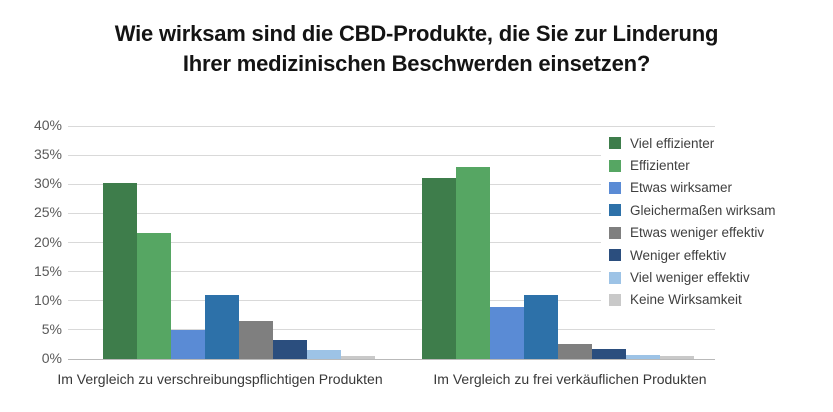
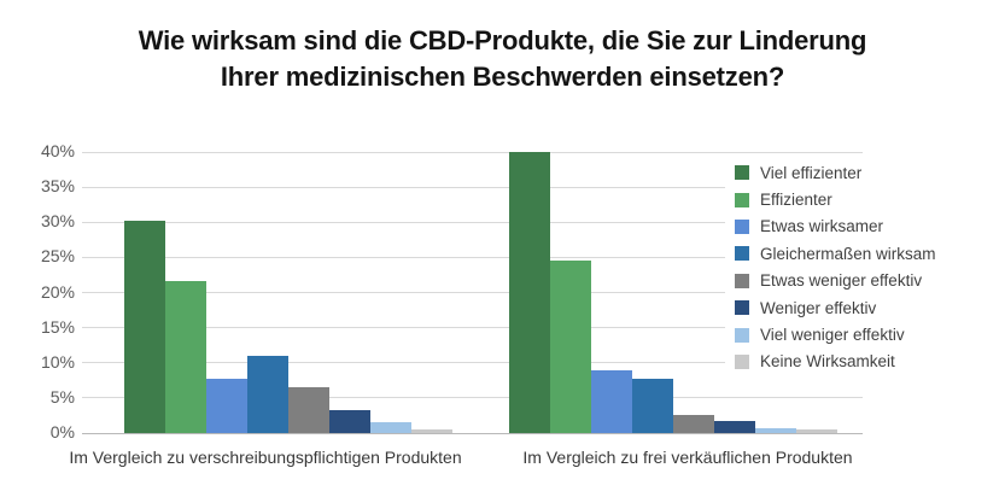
Etwas wirksamer/Im Vergleich zu verschreibungspflichtigen Produkten: 5% -> 8%
Viel effizienter/Im Vergleich zu frei verkäuflichen Produkten: 31% -> 40%
Effizienter/Im Vergleich zu frei verkäuflichen Produkten: 33% -> 24%
Gleichermaßen wirksam/Im Vergleich zu frei verkäuflichen Produkten: 11% -> 8%
